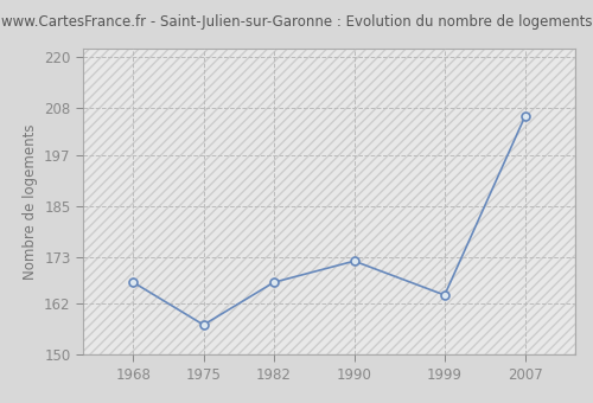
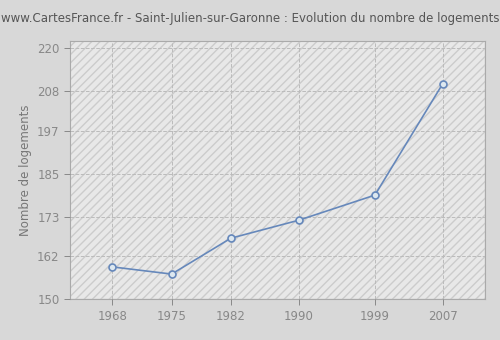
1968: 167 -> 159
1999: 164 -> 179
2007: 206 -> 210
